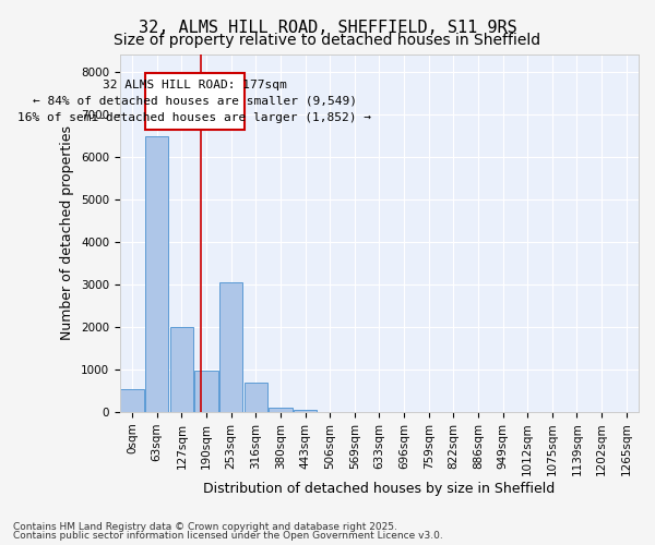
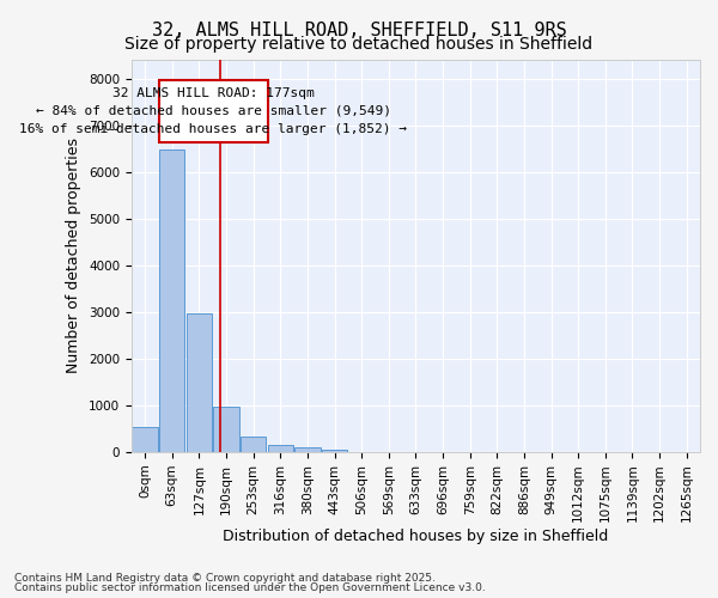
127sqm: 2000 -> 2960
253sqm: 3050 -> 340
316sqm: 700 -> 160
